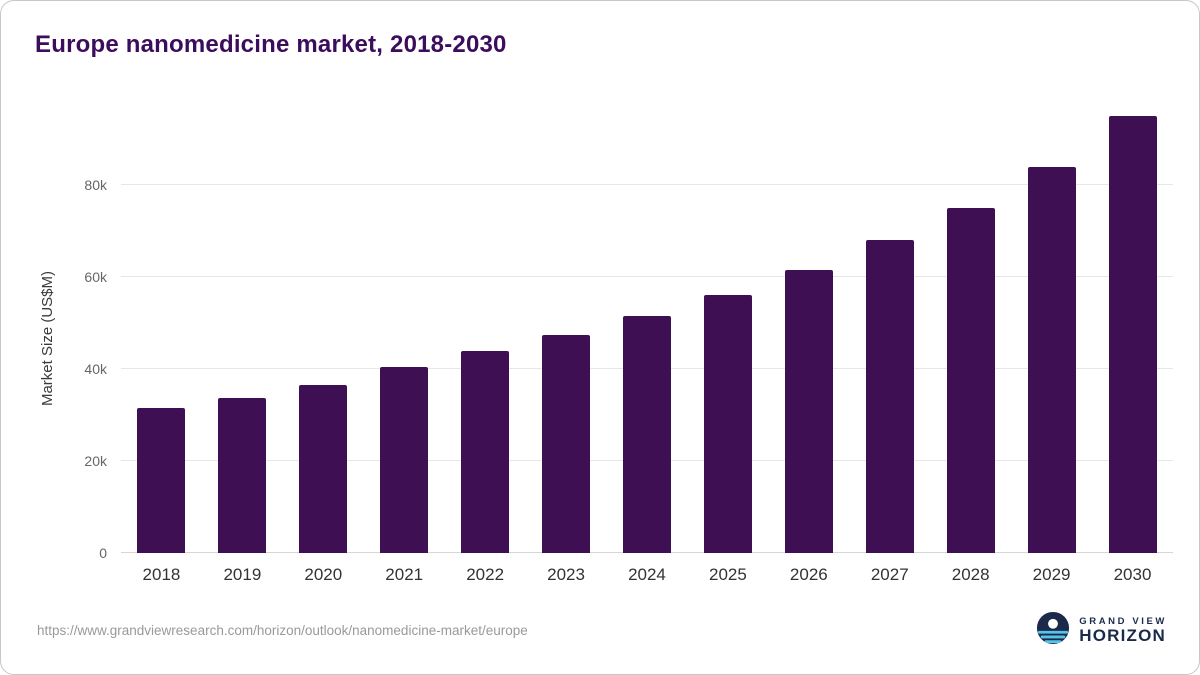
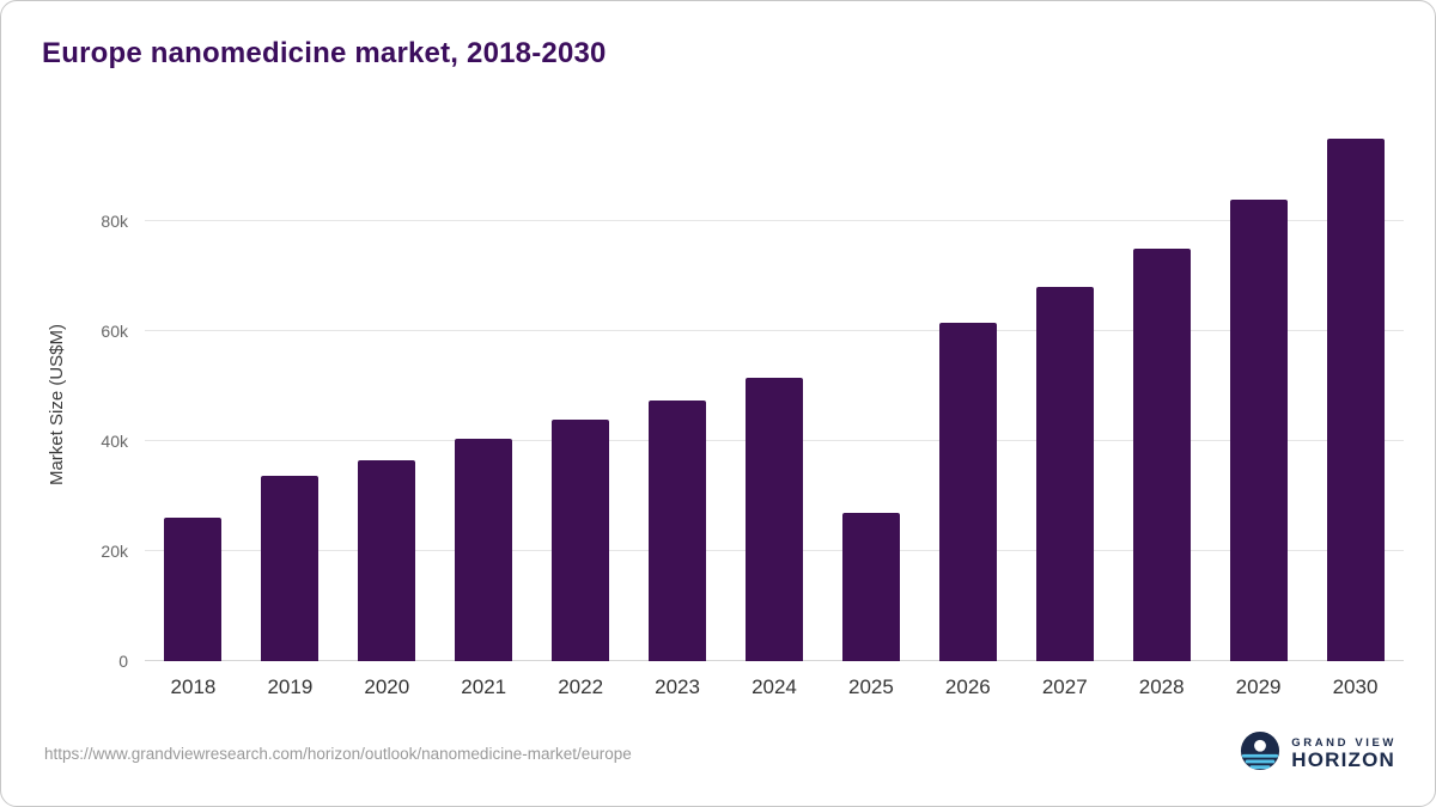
2018: 32k -> 26k
2025: 56k -> 27k
